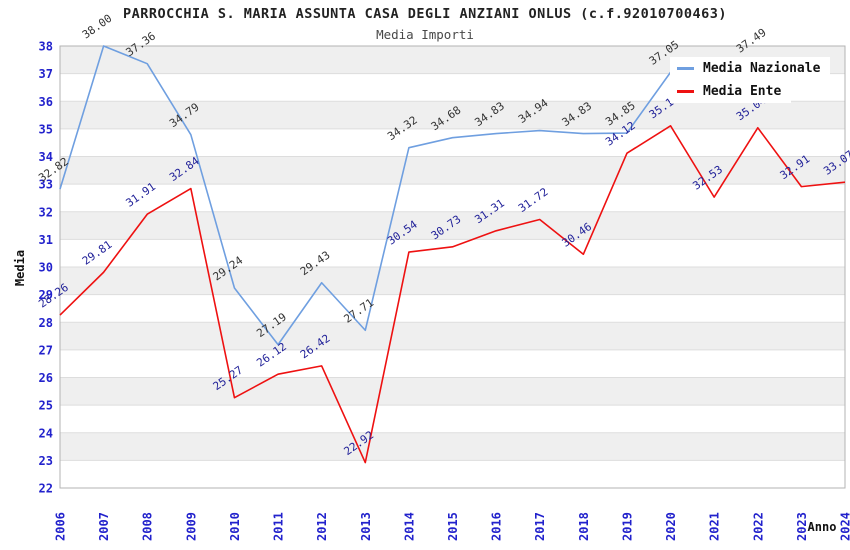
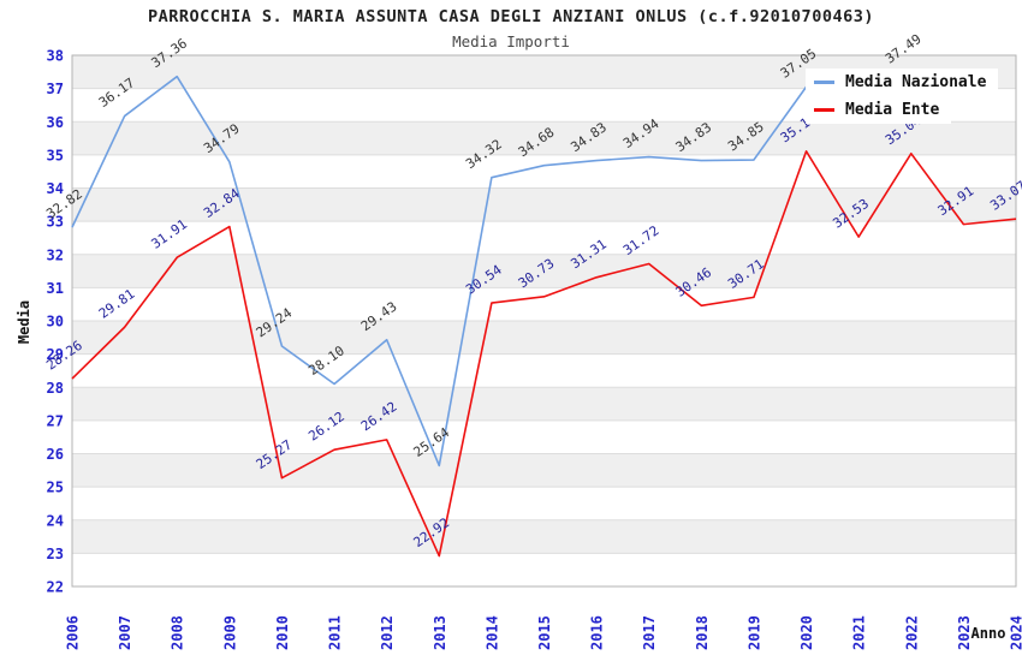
Media Nazionale/2007: 38.00 -> 36.17
Media Nazionale/2011: 27.19 -> 28.10
Media Nazionale/2013: 27.71 -> 25.64
Media Ente/2019: 34.12 -> 30.71
